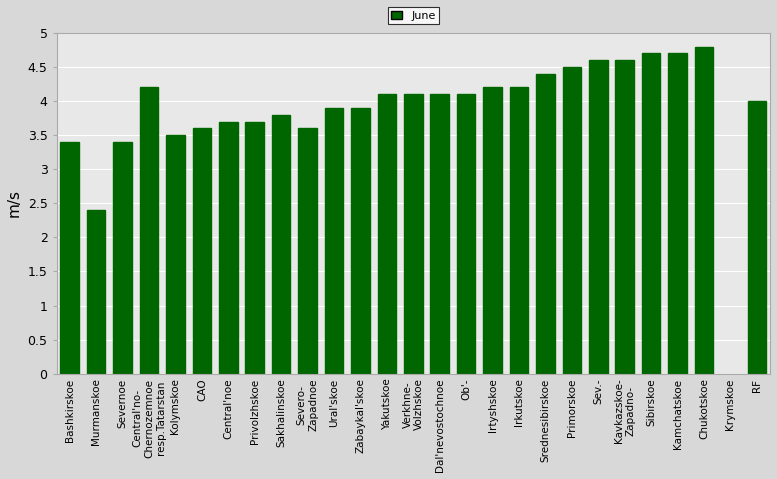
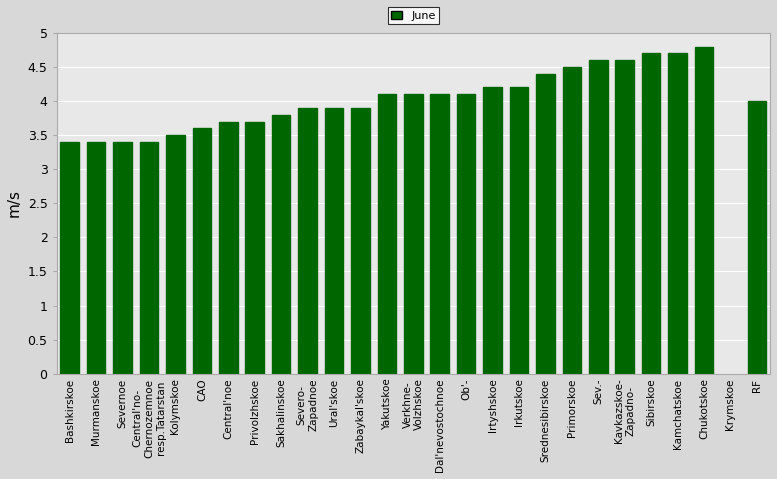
Murmanskoe: 2.4 -> 3.4
Central'no- Chernozemnoe resp.Tatarstan: 4.2 -> 3.4
Severo- Zapadnoe: 3.6 -> 3.9
